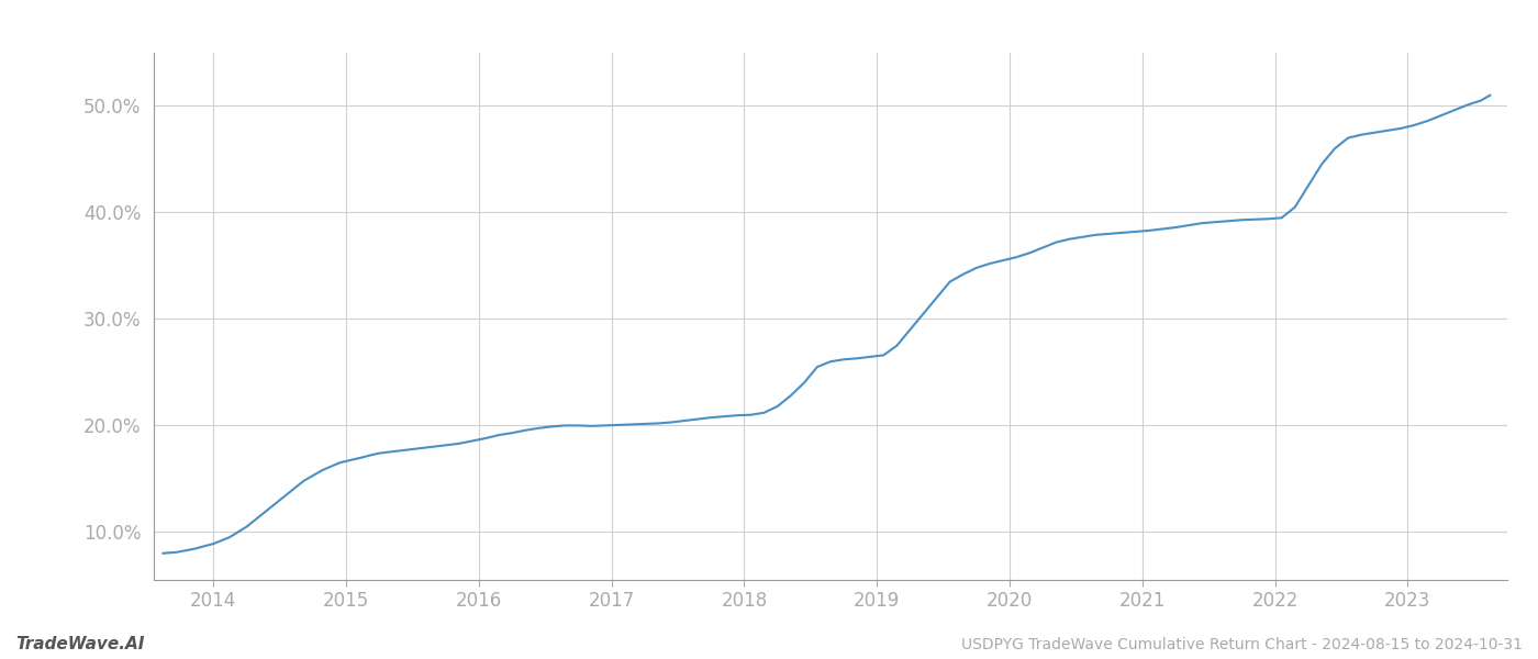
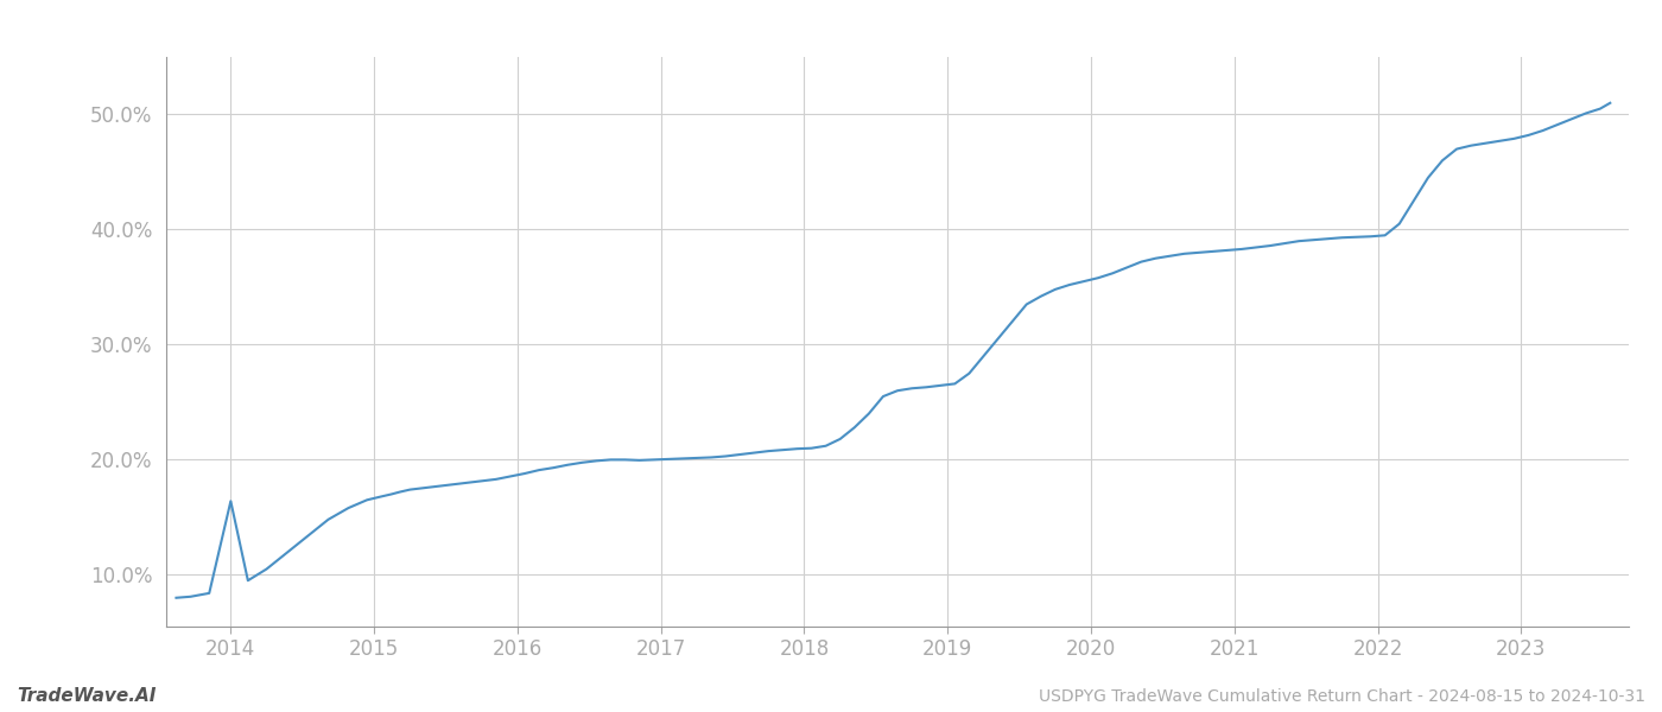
2014: 8.9% -> 16.4%
